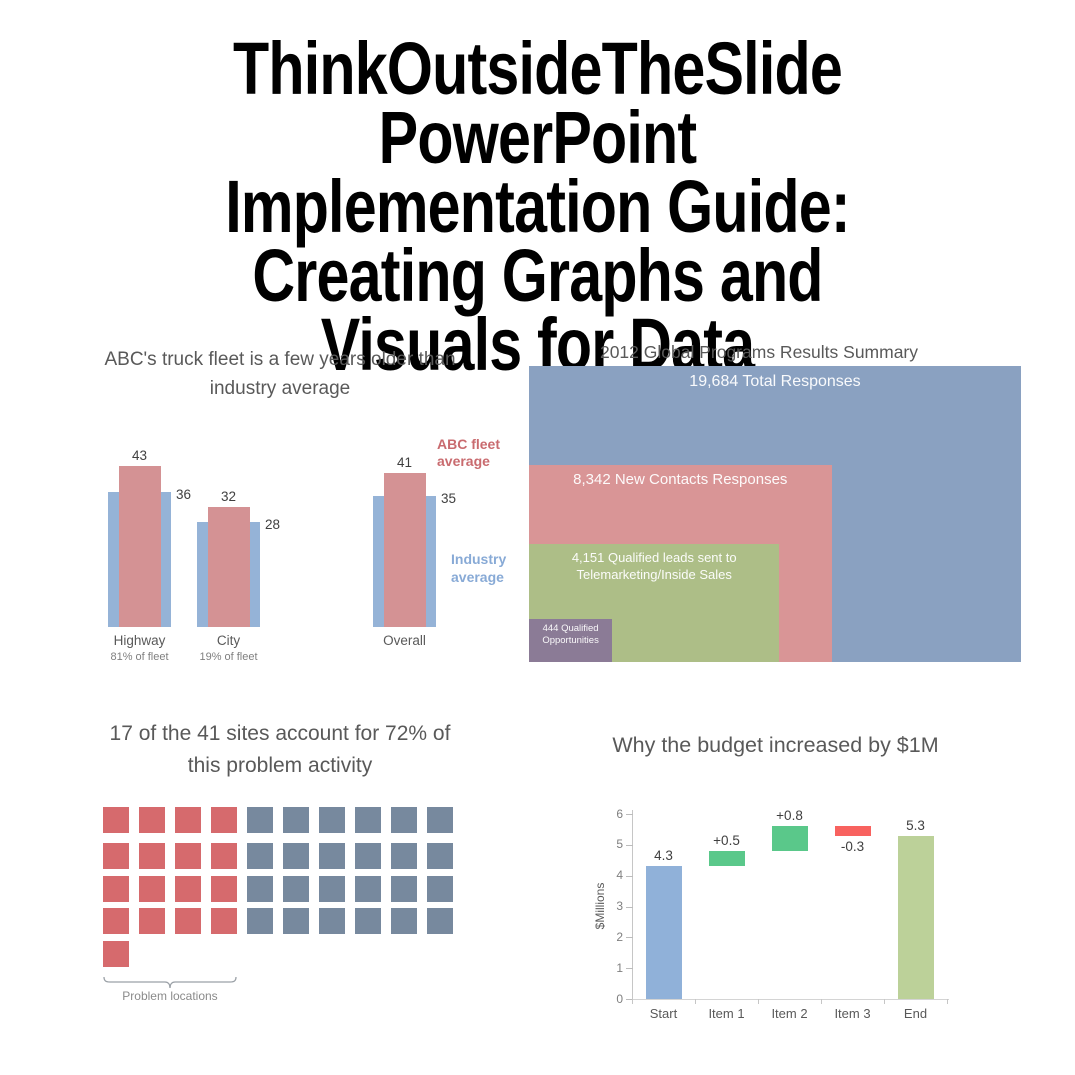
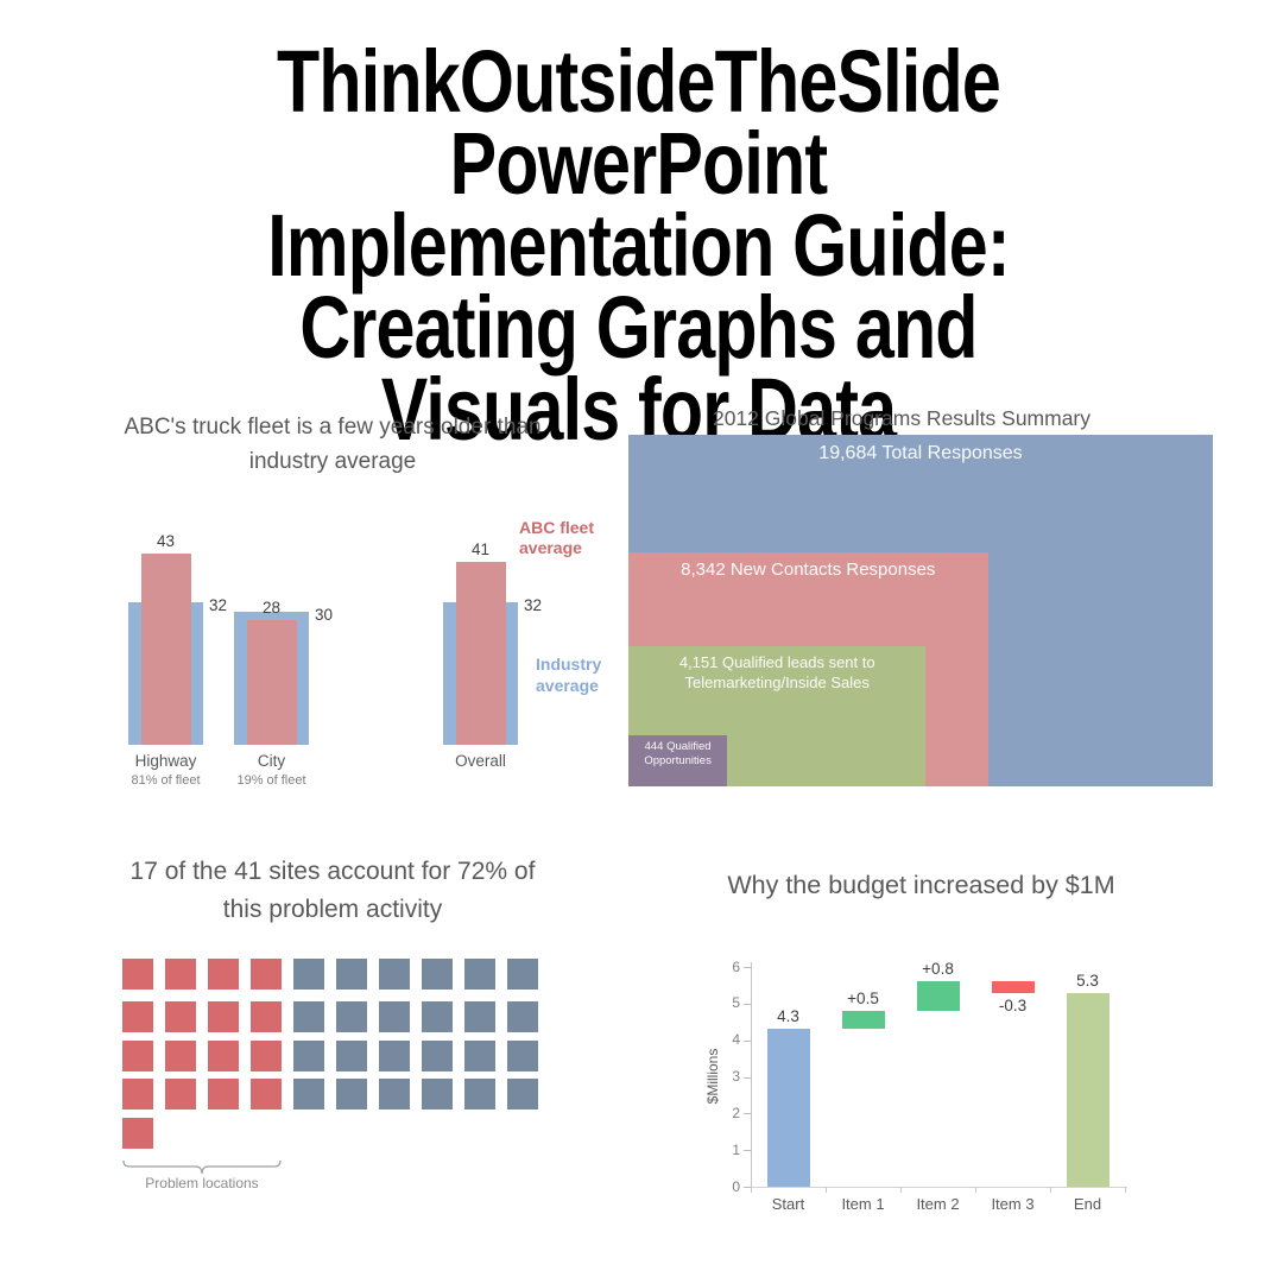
ABC's truck fleet is a few years older than industry average/Industry average/Highway: 36 -> 32
ABC's truck fleet is a few years older than industry average/ABC fleet average/City: 32 -> 28
ABC's truck fleet is a few years older than industry average/Industry average/City: 28 -> 30
ABC's truck fleet is a few years older than industry average/Industry average/Overall: 35 -> 32
